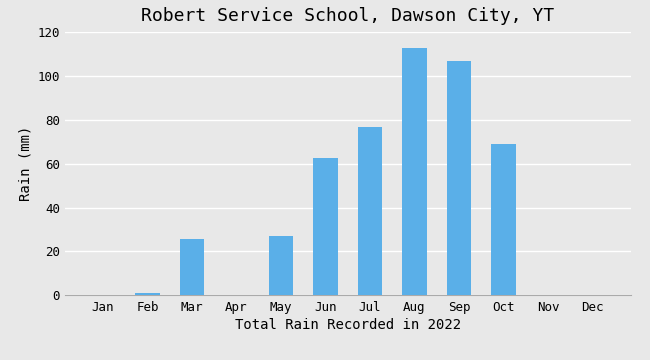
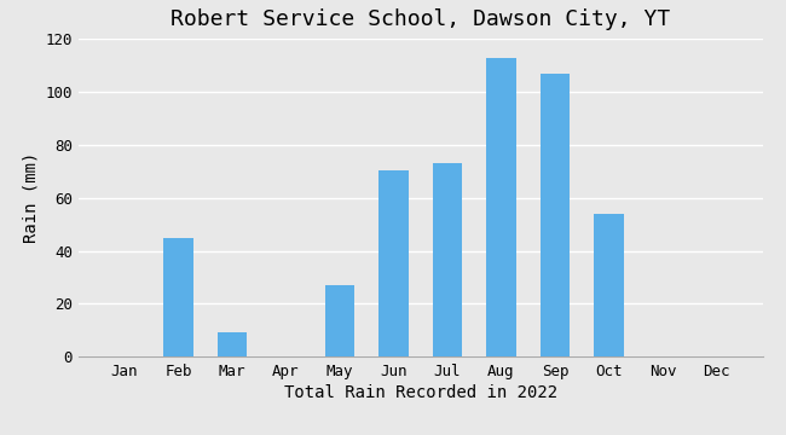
Feb: 1.0 -> 45.0
Mar: 25.5 -> 9.0
Jun: 62.5 -> 70.5
Jul: 77.0 -> 73.0
Oct: 69.0 -> 54.0
